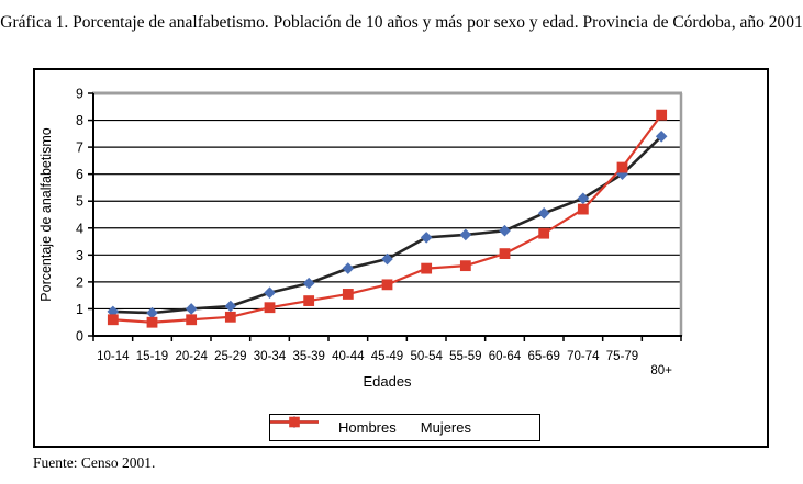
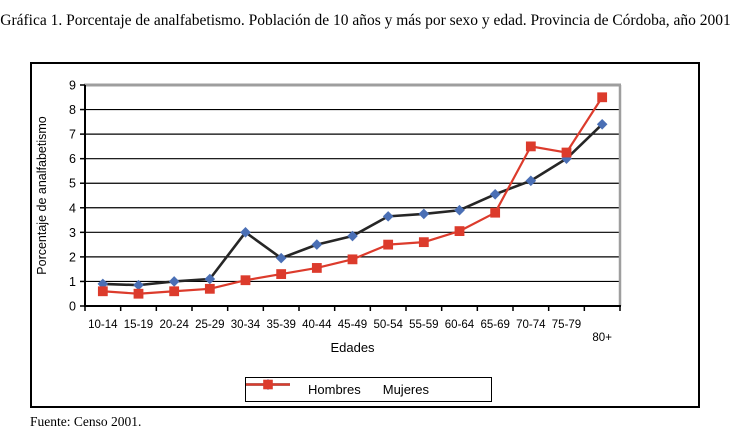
Hombres/30-34: 1.6 -> 3.0
Mujeres/70-74: 4.7 -> 6.5
Mujeres/80+: 8.2 -> 8.5
